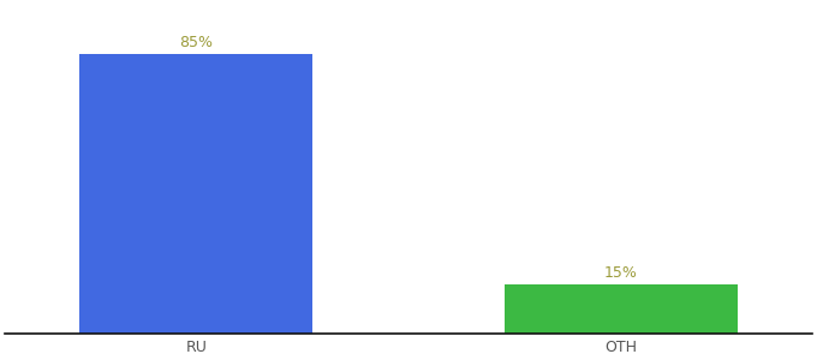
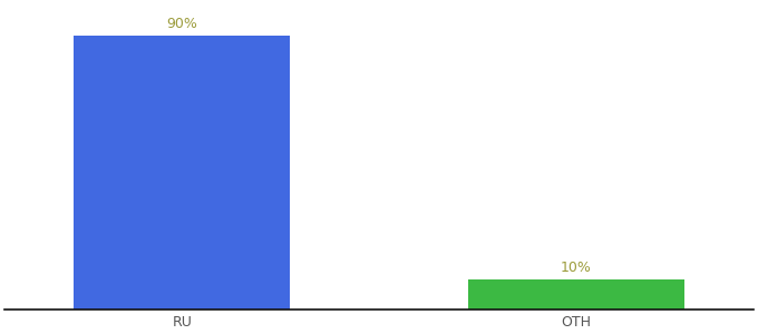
RU: 85% -> 90%
OTH: 15% -> 10%
